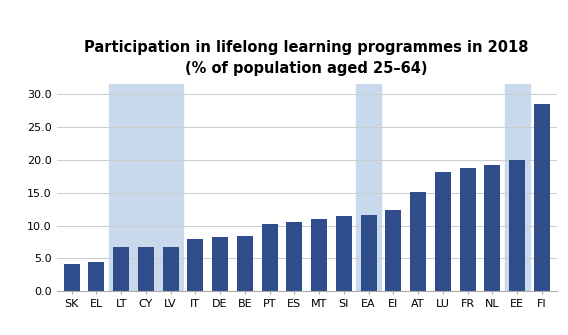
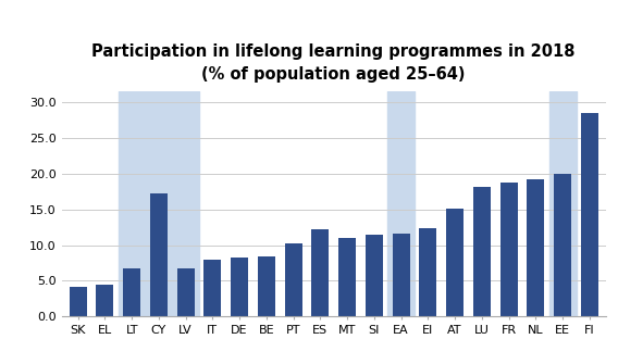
CY: 6.8 -> 17.2
ES: 10.6 -> 12.2
